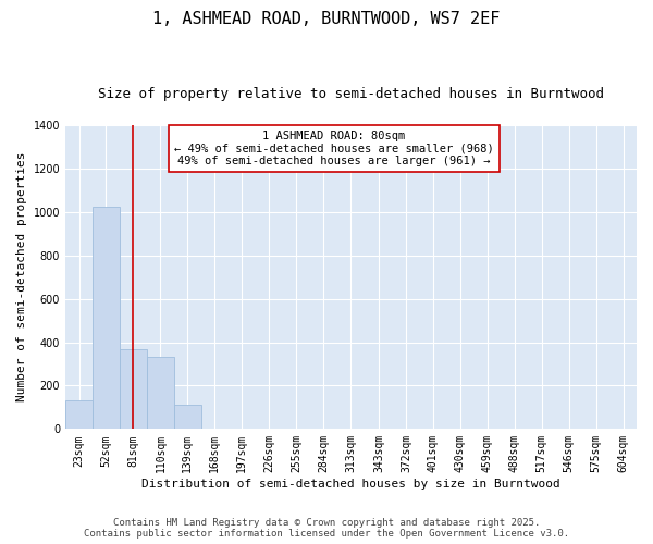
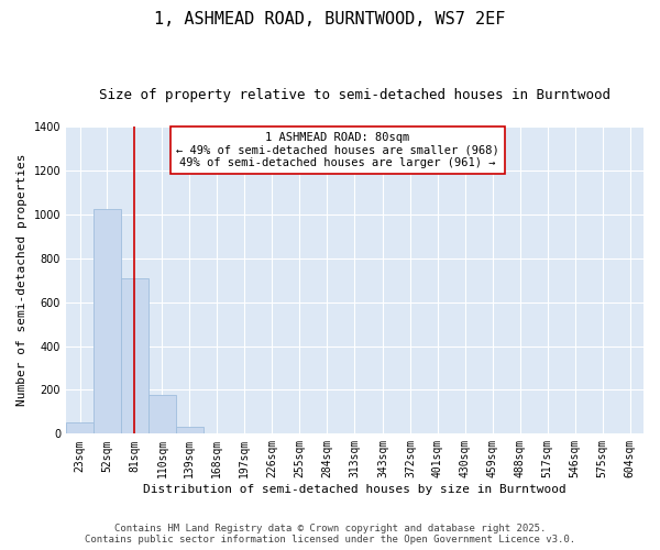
23sqm: 130 -> 50
81sqm: 370 -> 710
110sqm: 330 -> 180
139sqm: 110 -> 30
